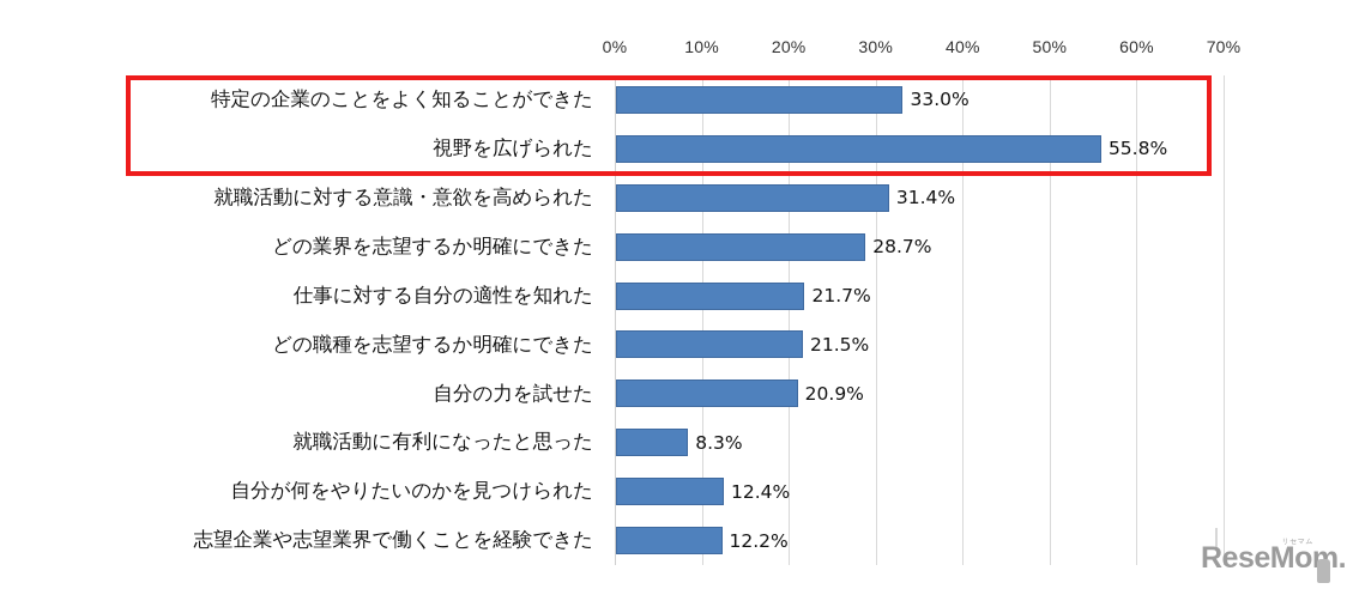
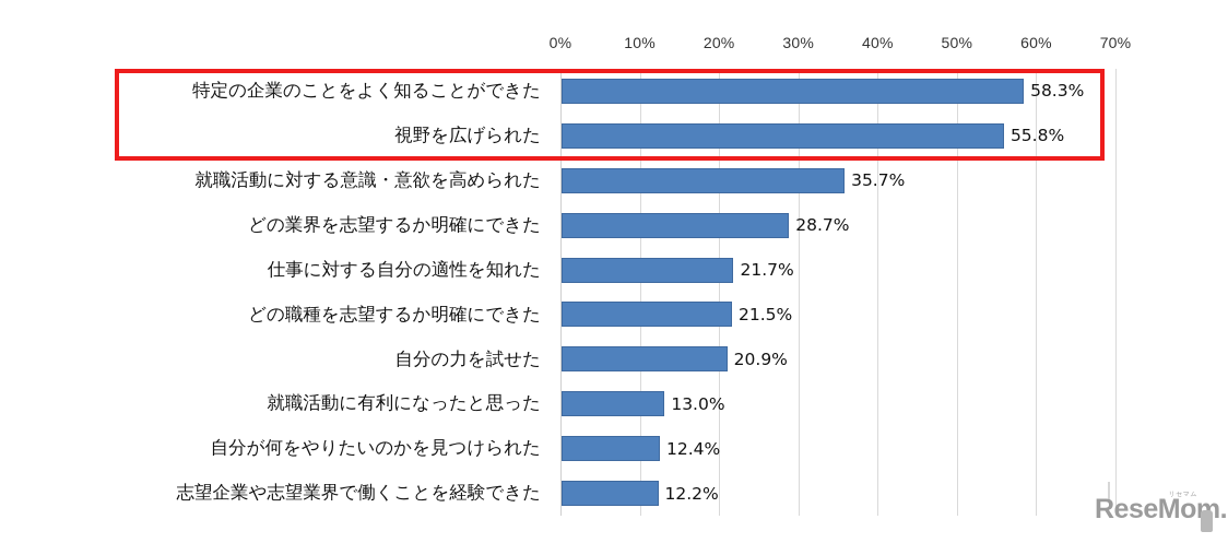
特定の企業のことをよく知ることができた: 33.0% -> 58.3%
就職活動に対する意識・意欲を高められた: 31.4% -> 35.7%
就職活動に有利になったと思った: 8.3% -> 13.0%
